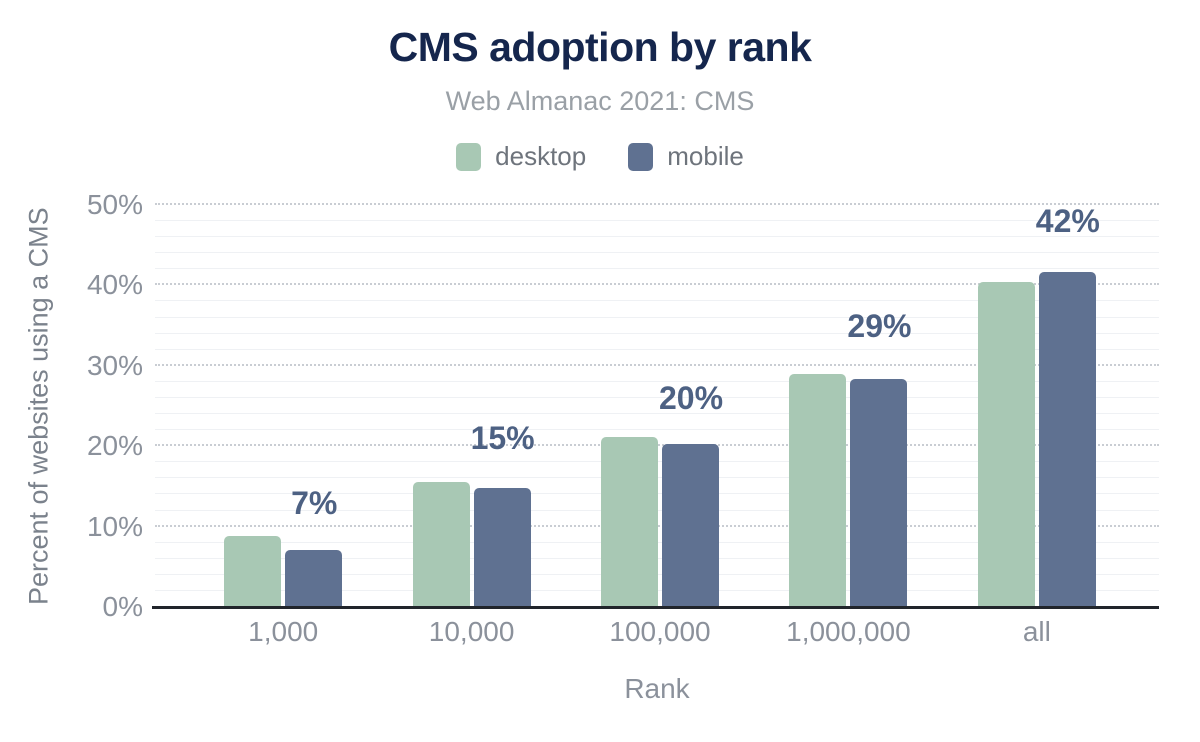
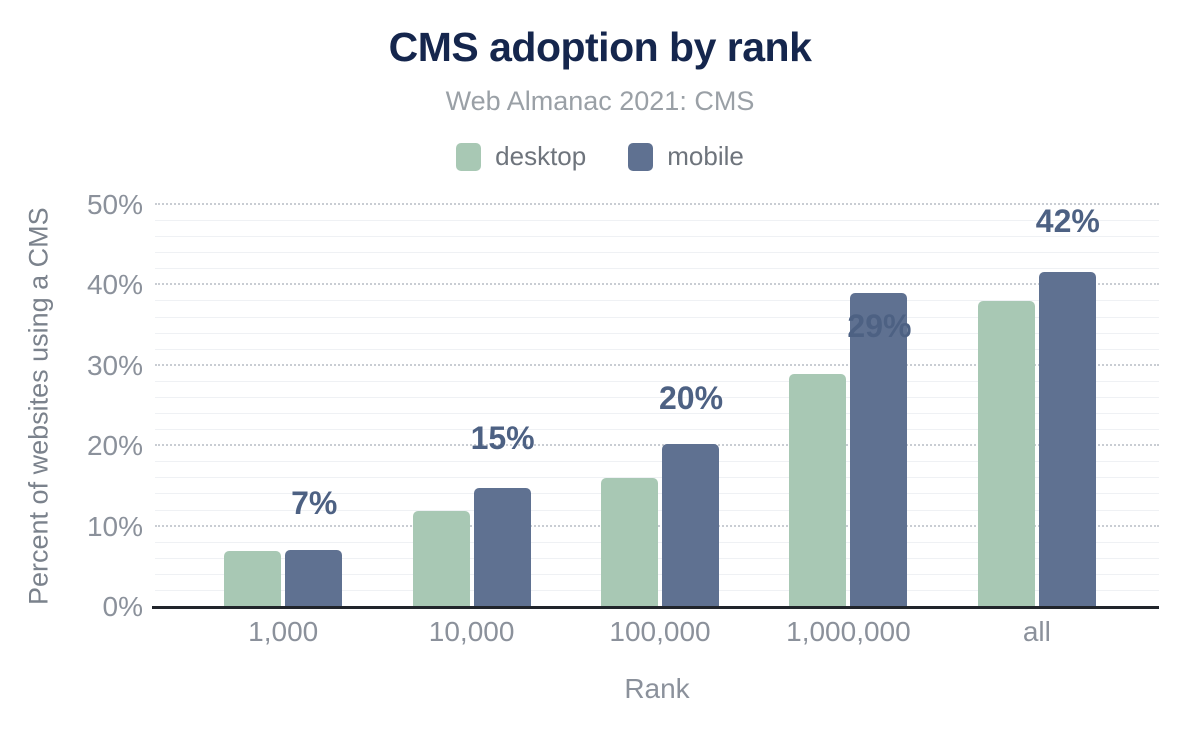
desktop/1,000: 9% -> 7%
desktop/10,000: 16% -> 12%
desktop/100,000: 21% -> 16%
mobile/1,000,000: 28% -> 39%
desktop/all: 40% -> 38%
